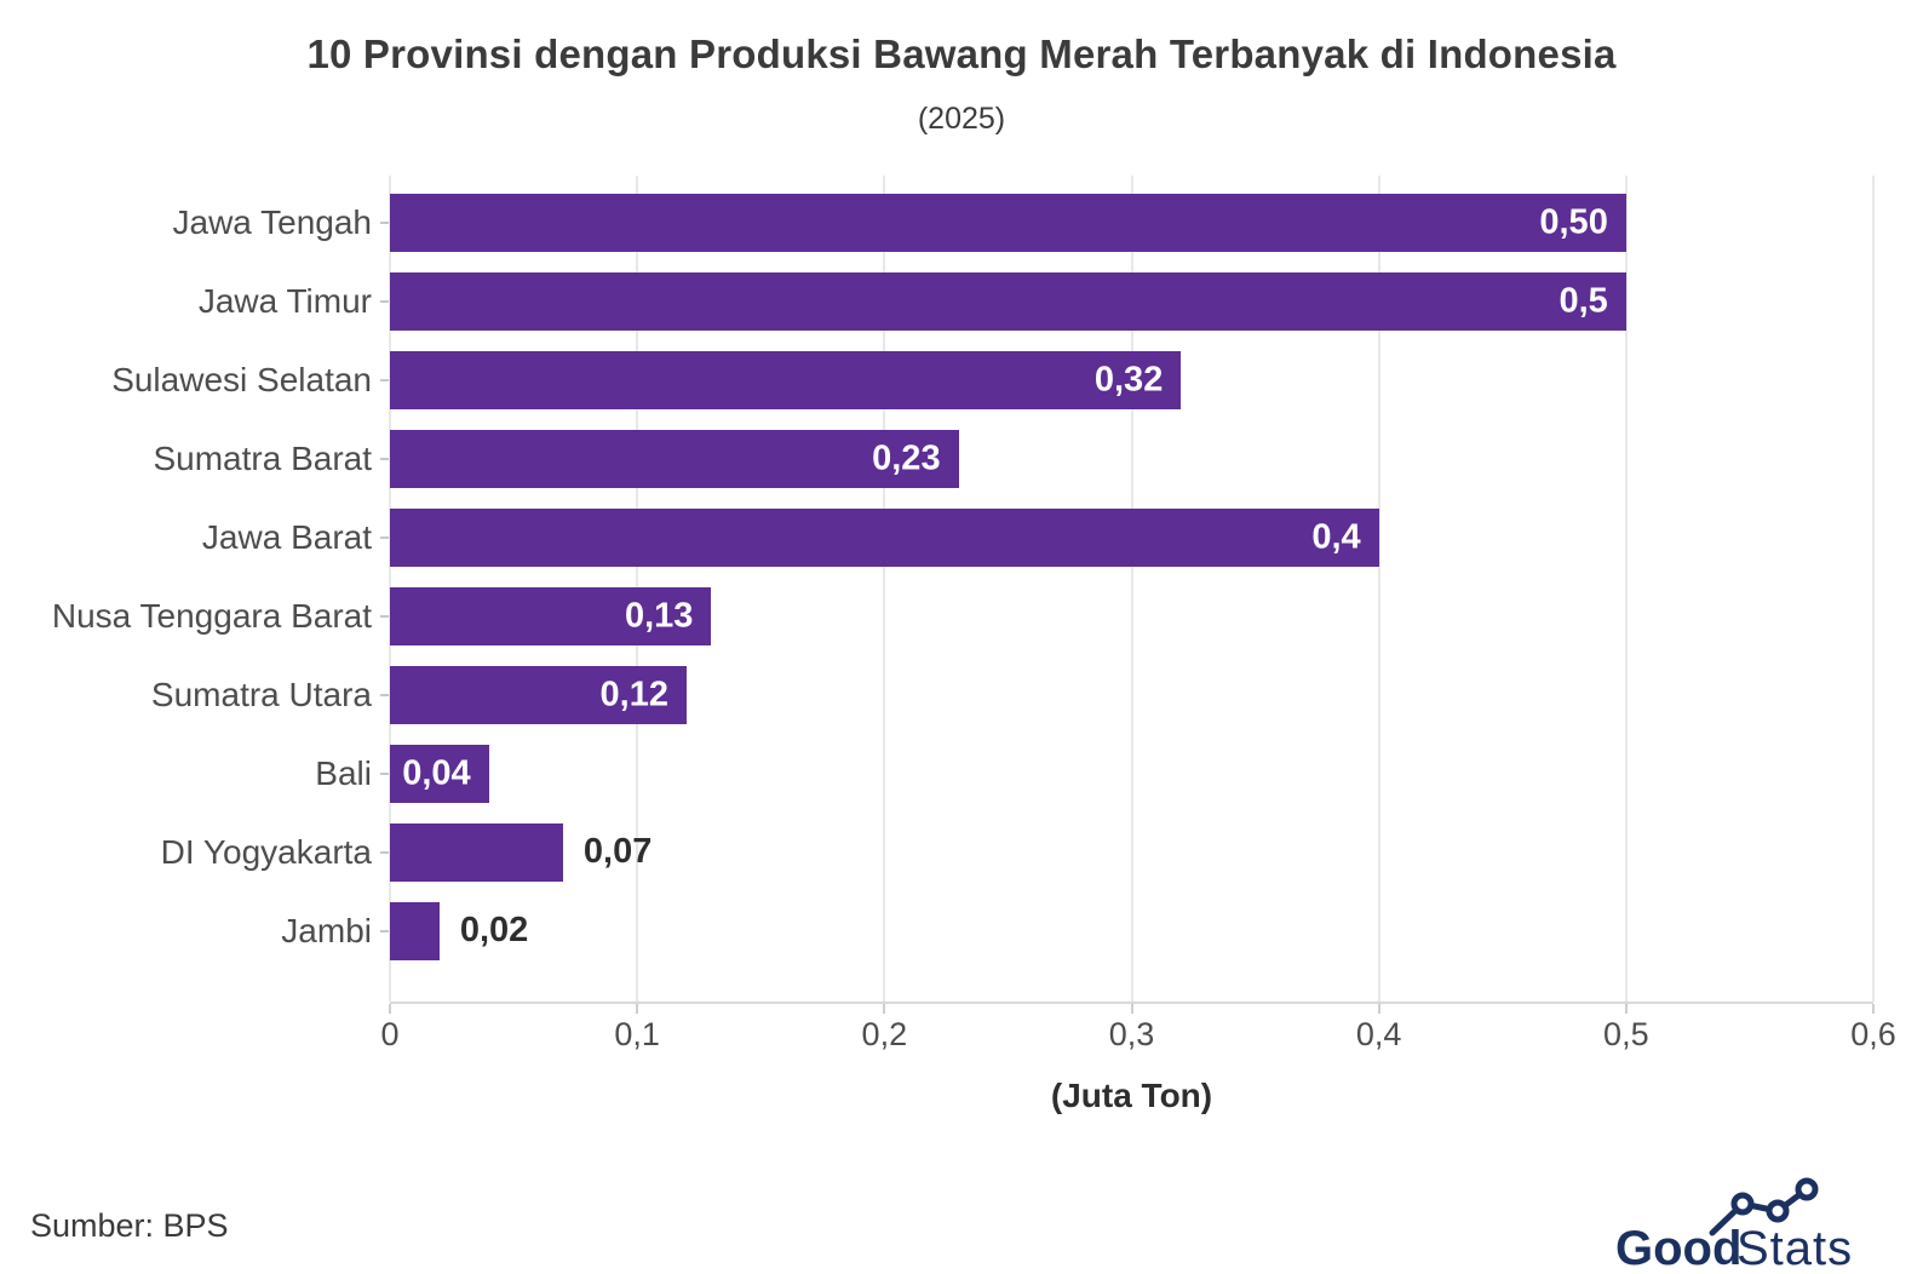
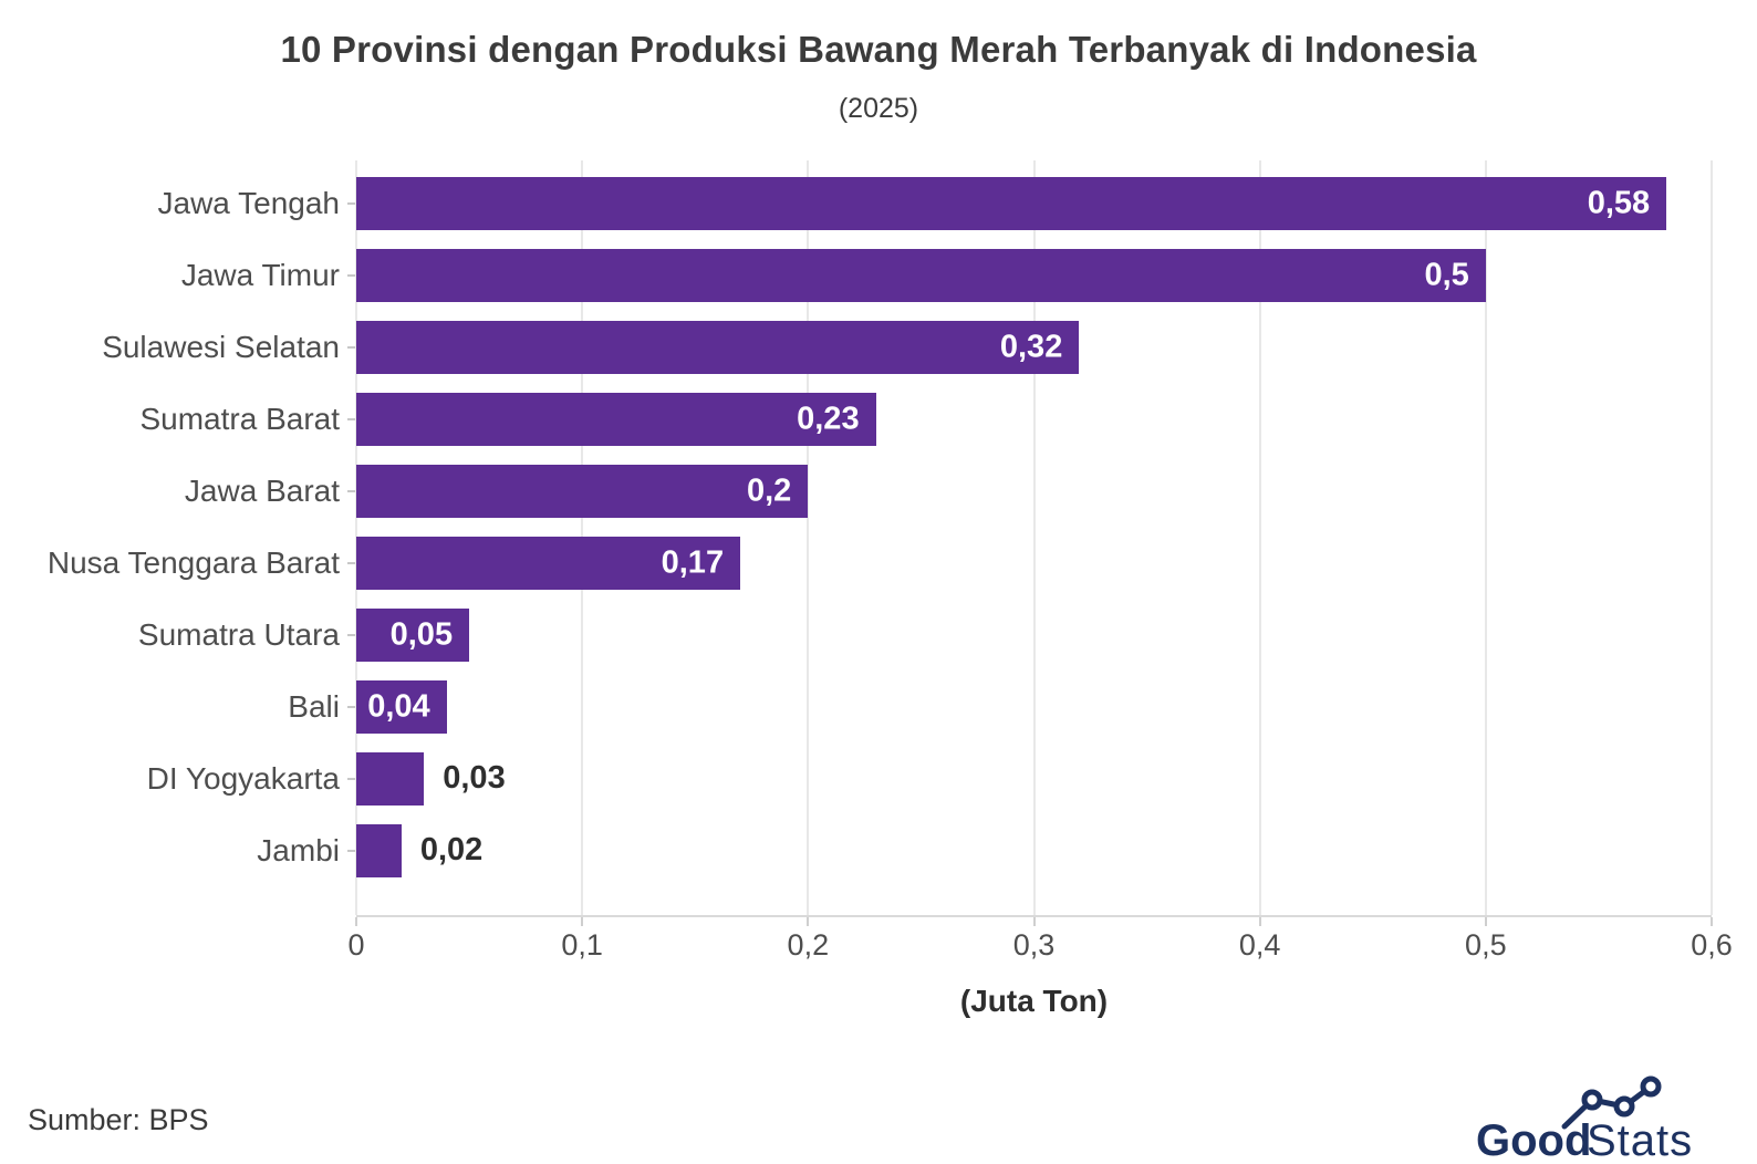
Jawa Tengah: 0,50 -> 0,58
Jawa Barat: 0,4 -> 0,2
Nusa Tenggara Barat: 0,13 -> 0,17
Sumatra Utara: 0,12 -> 0,05
DI Yogyakarta: 0,07 -> 0,03
